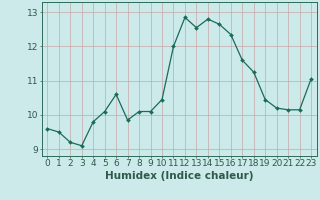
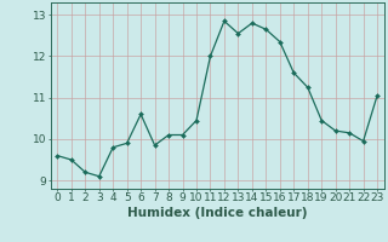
5: 10.10 -> 9.90
22: 10.15 -> 9.95
